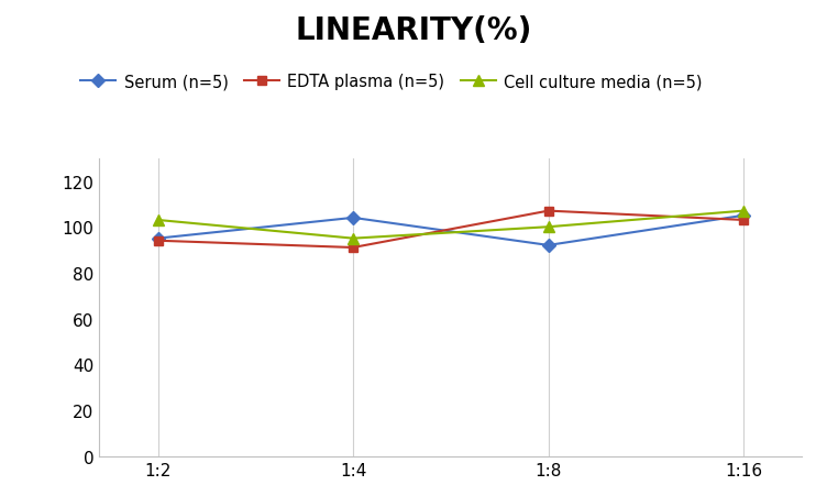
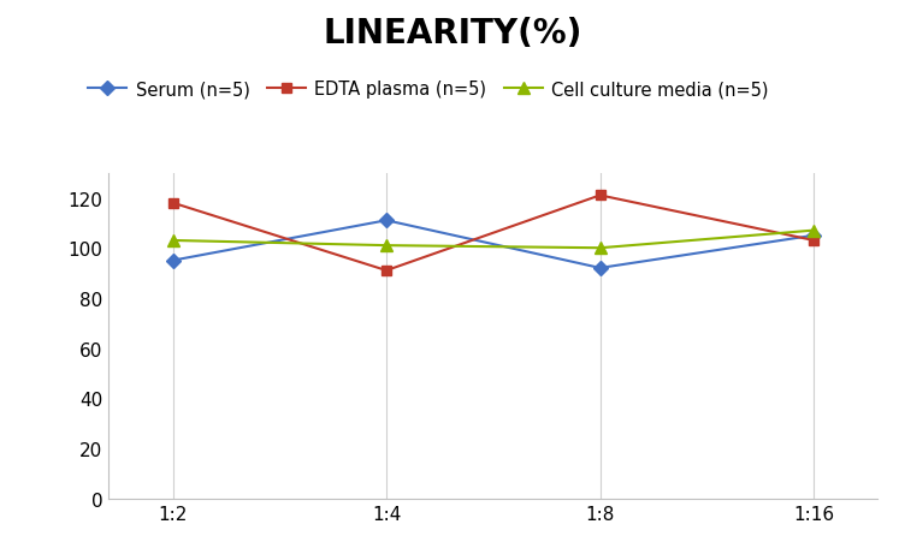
EDTA plasma (n=5)/1:2: 94 -> 118
Serum (n=5)/1:4: 104 -> 111
Cell culture media (n=5)/1:4: 95 -> 101
EDTA plasma (n=5)/1:8: 107 -> 121
